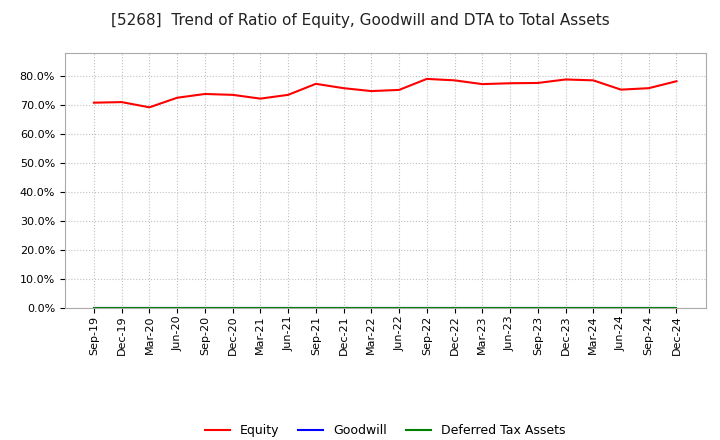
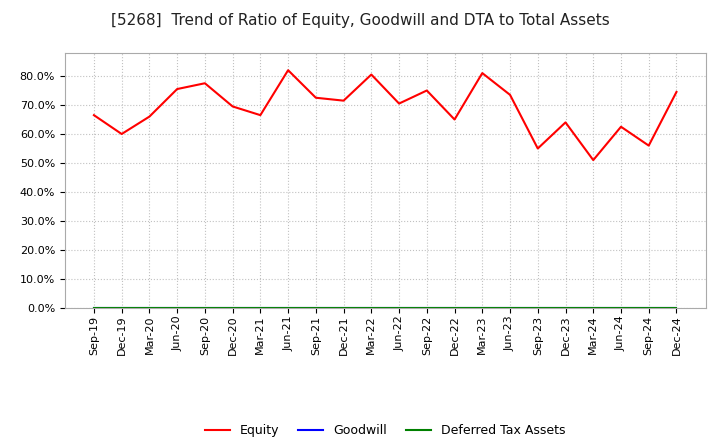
Equity/Sep-19: 70.8% -> 66.5%
Equity/Dec-19: 71.0% -> 60.0%
Equity/Mar-20: 69.2% -> 66.0%
Equity/Jun-20: 72.5% -> 75.5%
Equity/Sep-20: 73.8% -> 77.5%
Equity/Dec-20: 73.5% -> 69.5%
Equity/Mar-21: 72.2% -> 66.5%
Equity/Jun-21: 73.5% -> 82.0%
Equity/Sep-21: 77.3% -> 72.5%
Equity/Dec-21: 75.8% -> 71.5%
Equity/Mar-22: 74.8% -> 80.5%
Equity/Jun-22: 75.2% -> 70.5%
Equity/Sep-22: 79.0% -> 75.0%
Equity/Dec-22: 78.5% -> 65.0%
Equity/Mar-23: 77.2% -> 81.0%
Equity/Jun-23: 77.5% -> 73.5%
Equity/Sep-23: 77.6% -> 55.0%
Equity/Dec-23: 78.8% -> 64.0%
Equity/Mar-24: 78.5% -> 51.0%
Equity/Jun-24: 75.3% -> 62.5%
Equity/Sep-24: 75.8% -> 56.0%
Equity/Dec-24: 78.2% -> 74.5%
